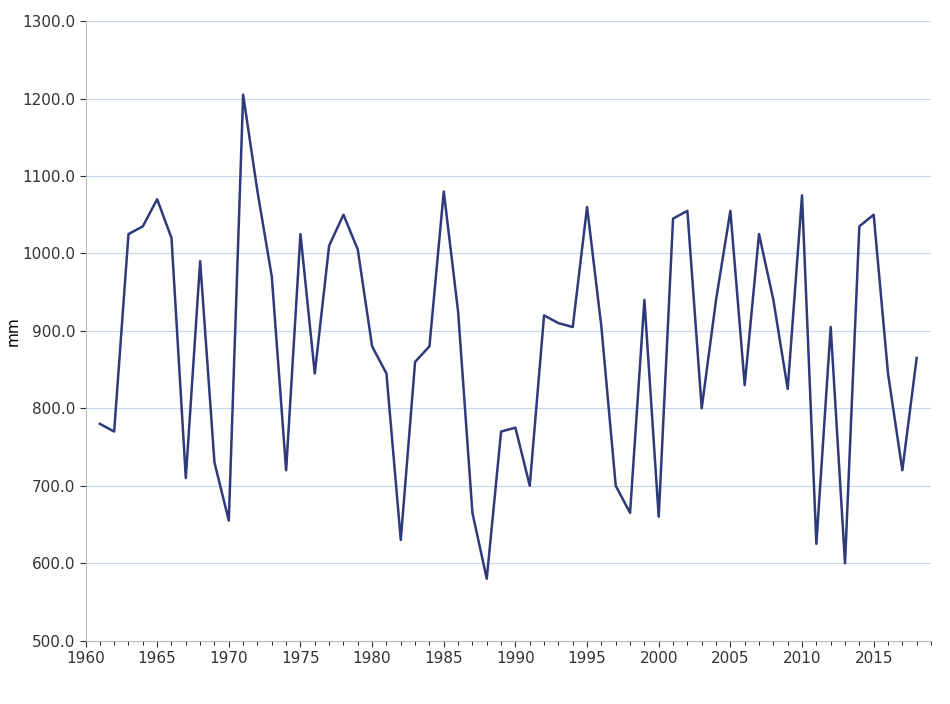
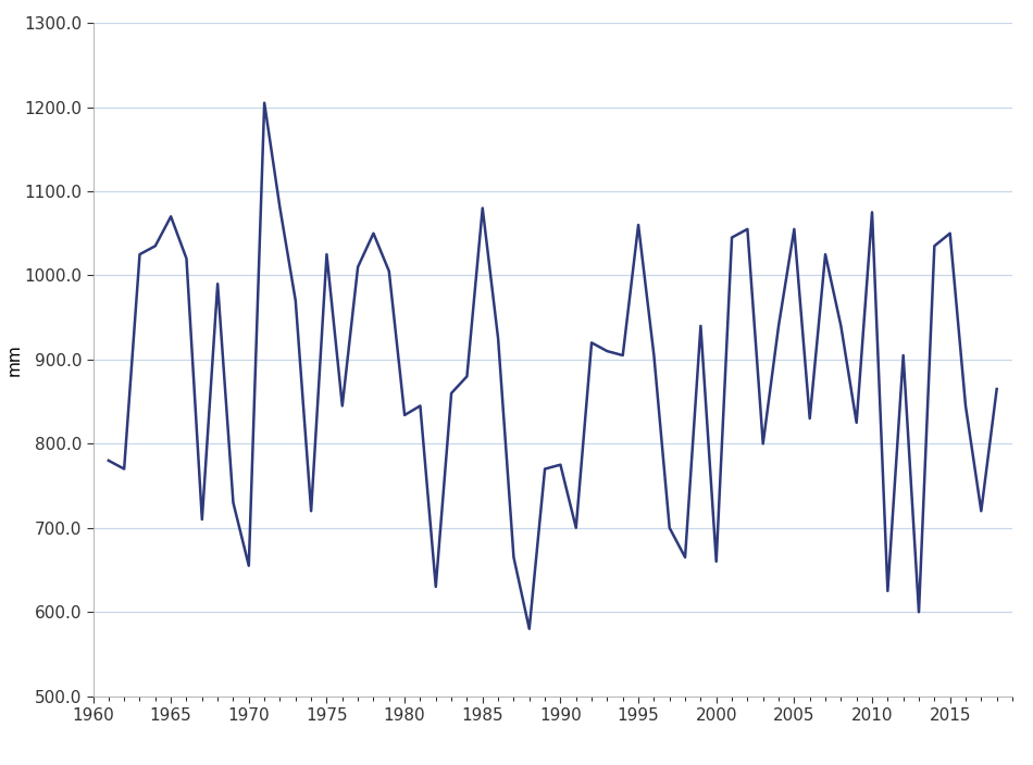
1980: 880 -> 834
